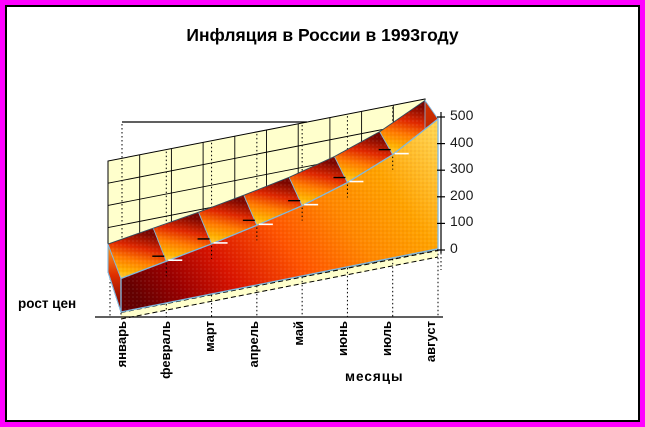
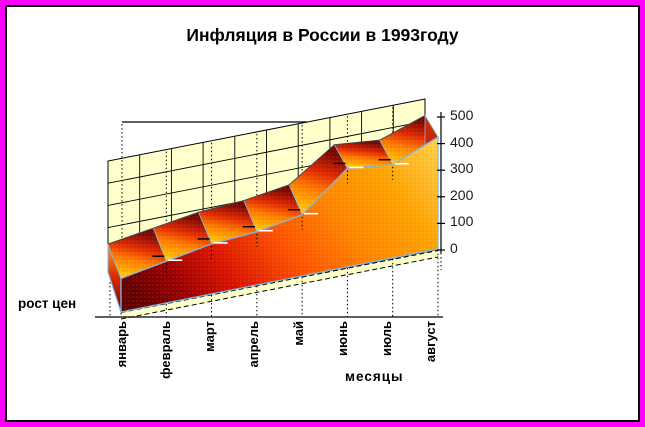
апрель: 220 -> 200
май: 260 -> 230
июнь: 320 -> 370
июль: 390 -> 350
август: 490 -> 420
